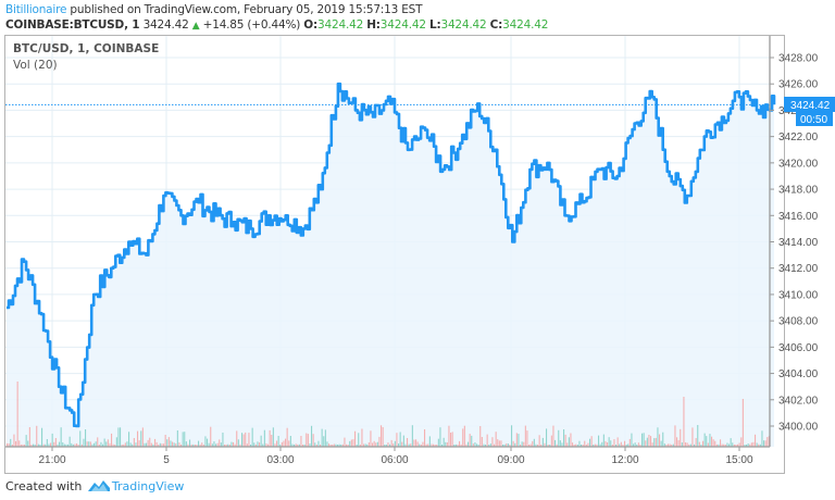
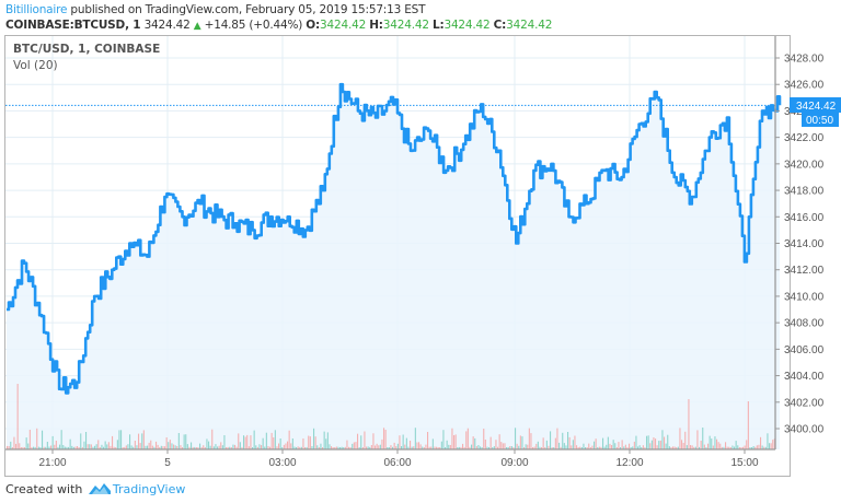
21:00: 3400.0 -> 3403.5
15:00: 3425.0 -> 3412.6
